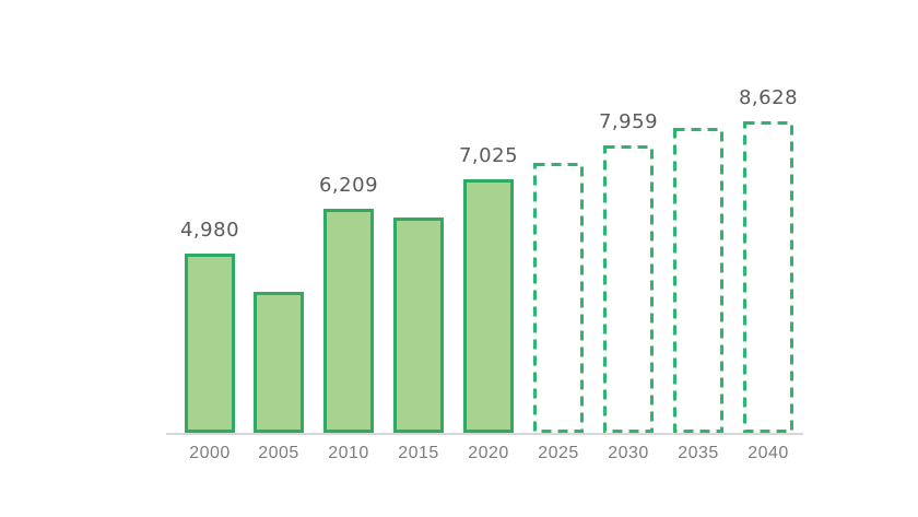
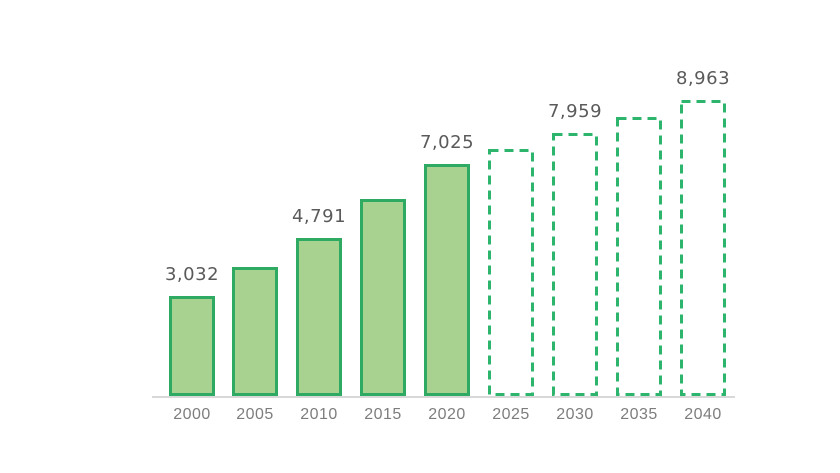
2000: 4,980 -> 3,032
2010: 6,209 -> 4,791
2040: 8,628 -> 8,963
